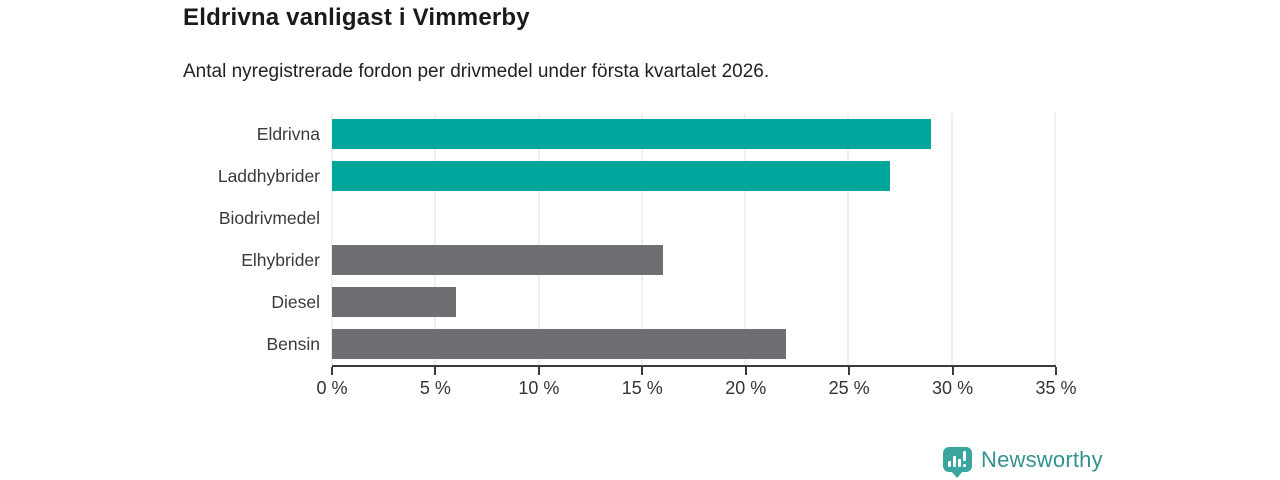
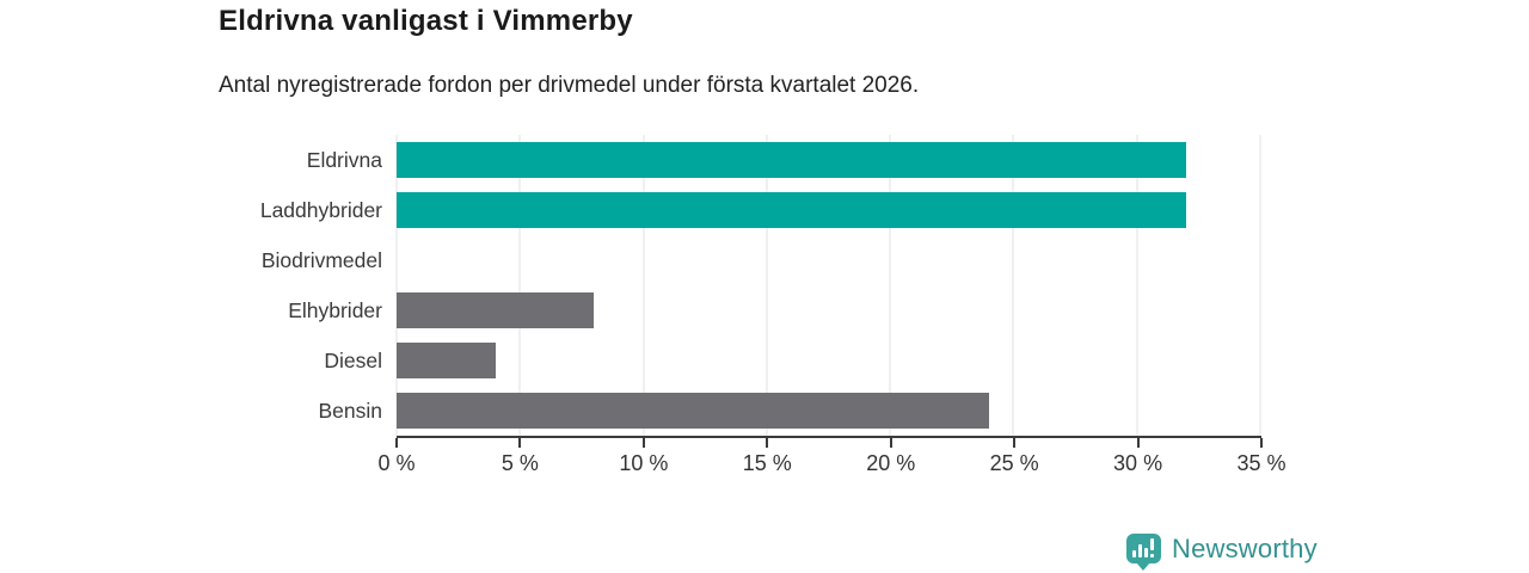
Eldrivna: 29% -> 32%
Laddhybrider: 27% -> 32%
Elhybrider: 16% -> 8%
Diesel: 6% -> 4%
Bensin: 22% -> 24%
